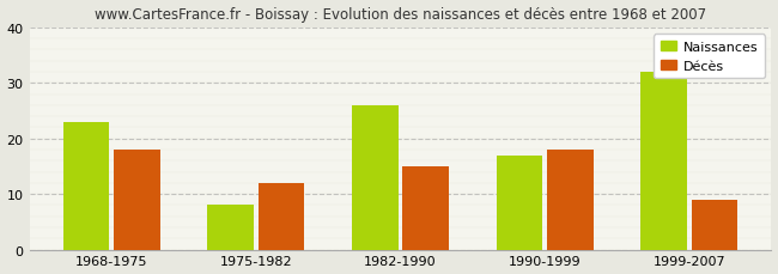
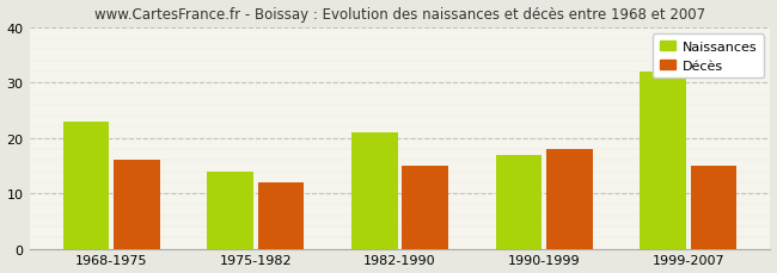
Décès/1968-1975: 18 -> 16
Naissances/1975-1982: 8 -> 14
Naissances/1982-1990: 26 -> 21
Décès/1999-2007: 9 -> 15
